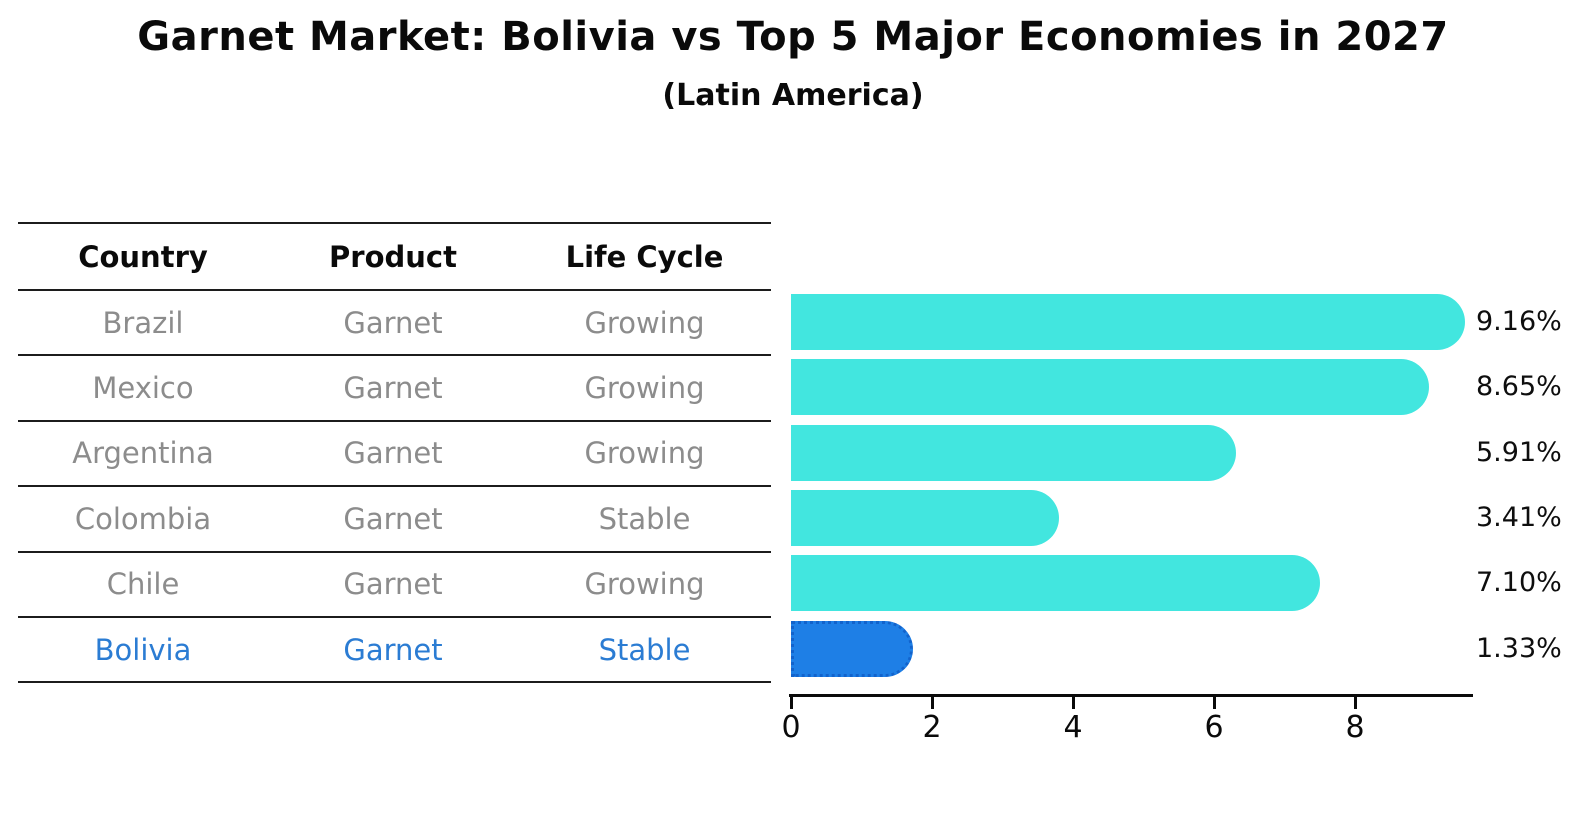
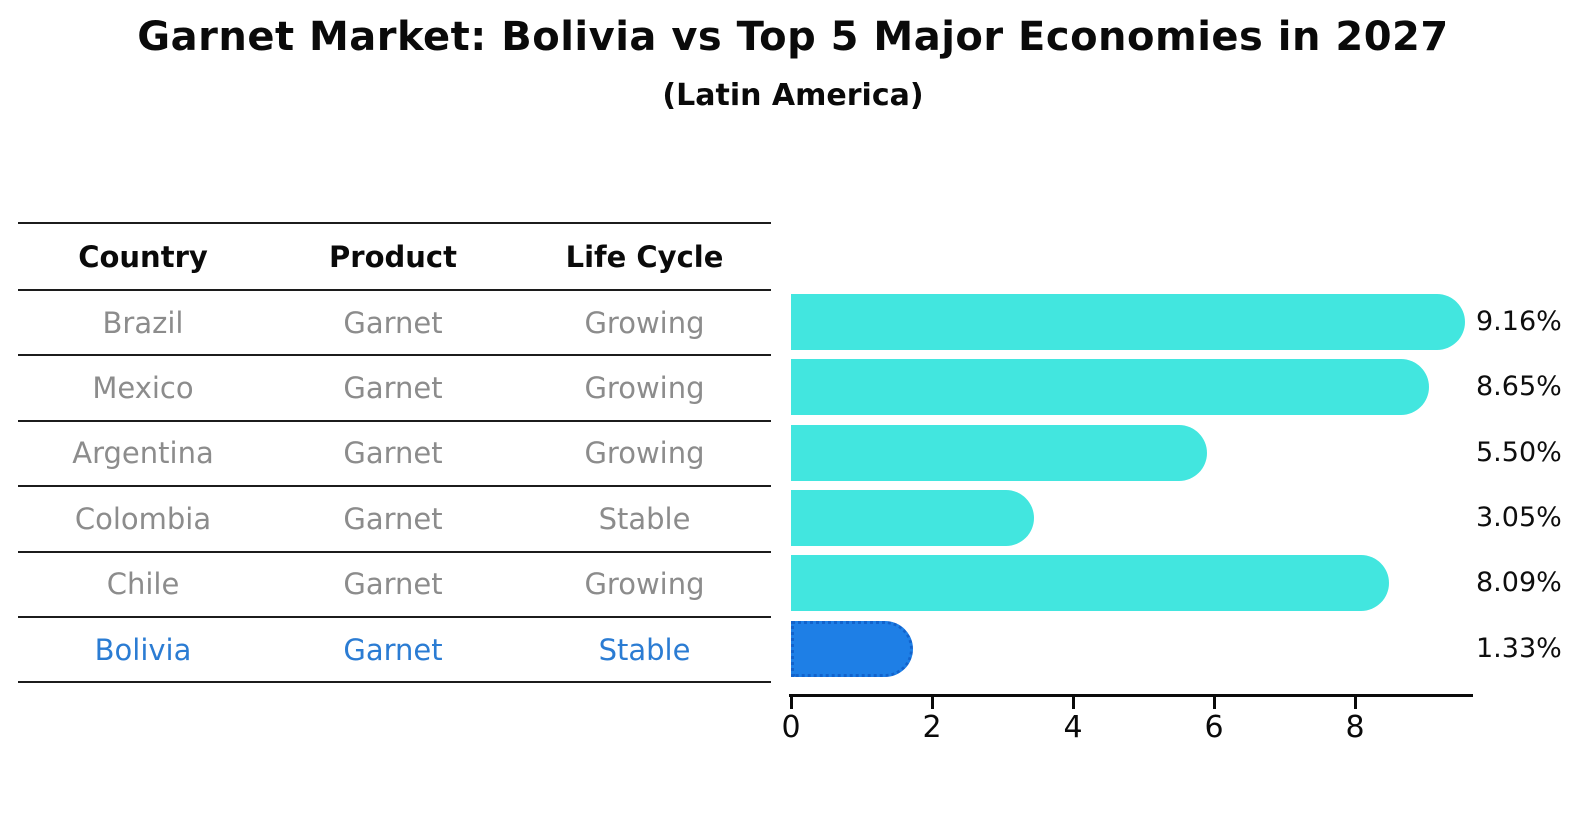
Argentina: 5.91% -> 5.50%
Colombia: 3.41% -> 3.05%
Chile: 7.10% -> 8.09%
